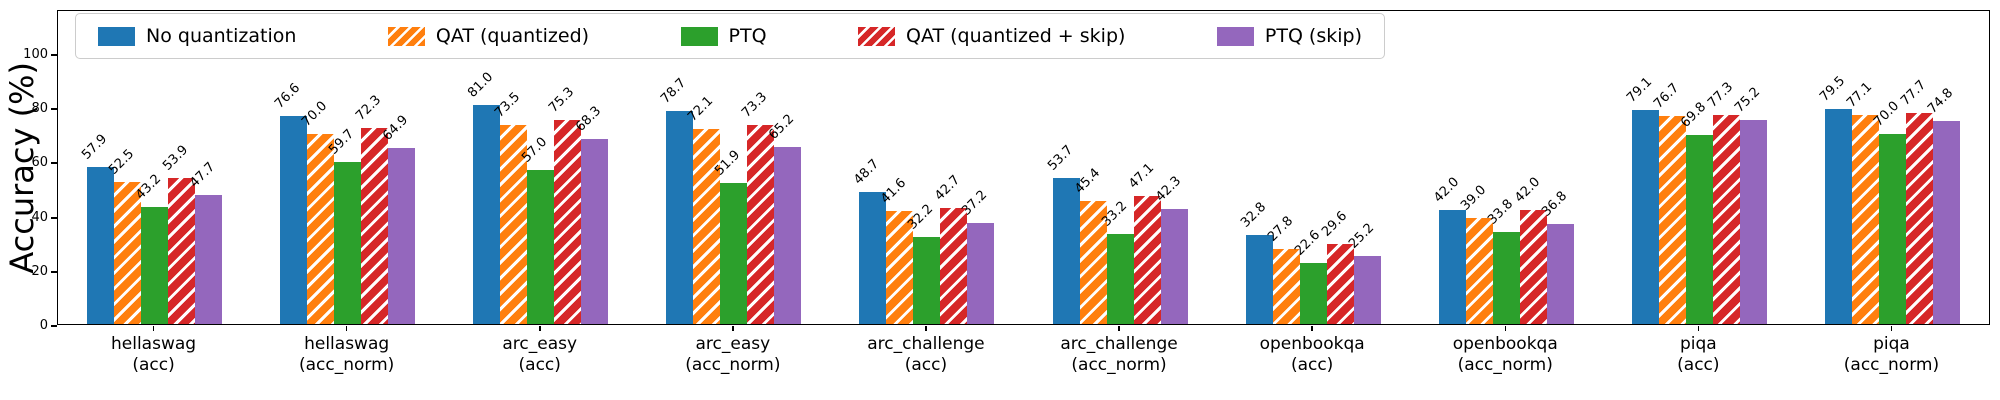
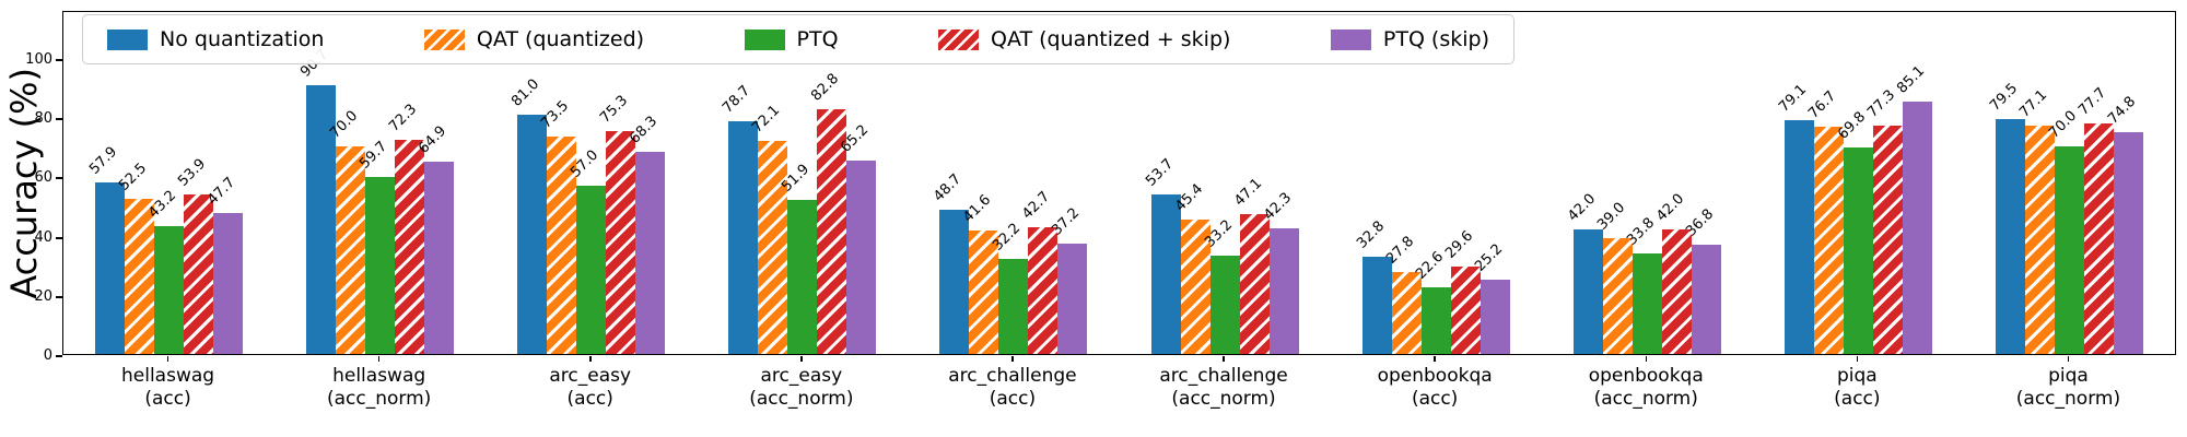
No quantization/hellaswag (acc_norm): 76.6 -> 90.7
QAT (quantized + skip)/arc_easy (acc_norm): 73.3 -> 82.8
PTQ (skip)/piqa (acc): 75.2 -> 85.1
